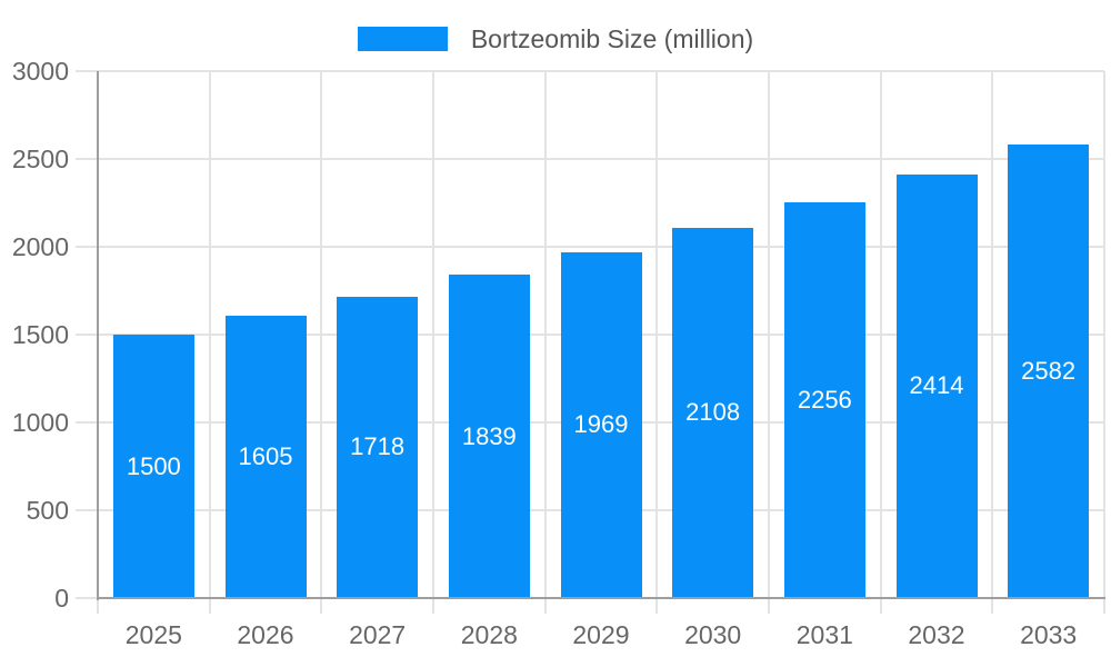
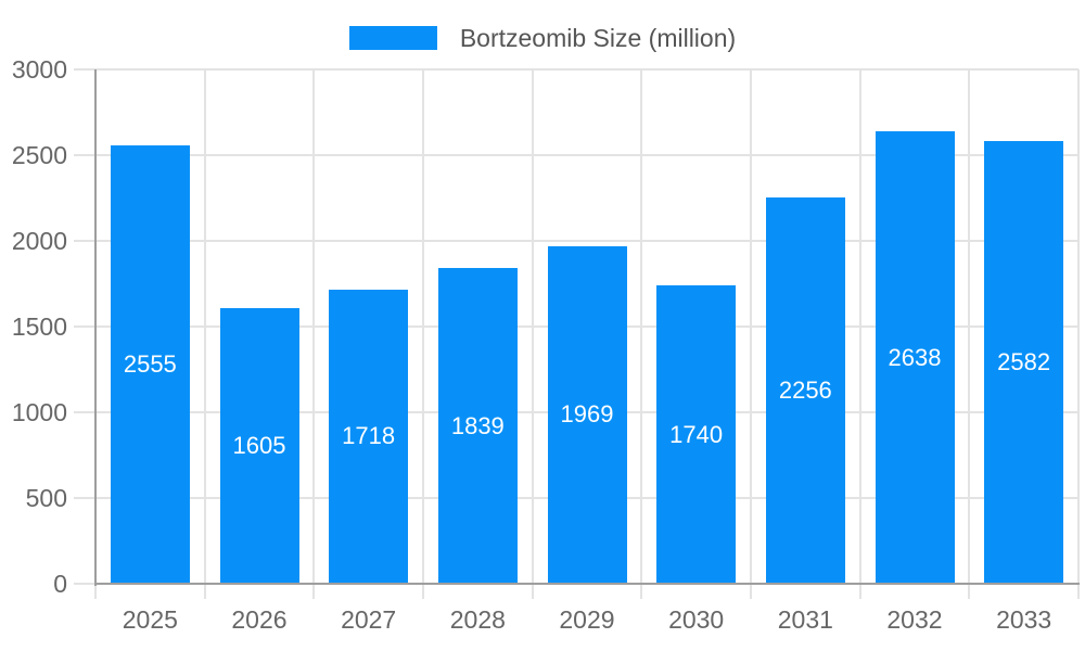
2025: 1500 -> 2555
2030: 2108 -> 1740
2032: 2414 -> 2638
